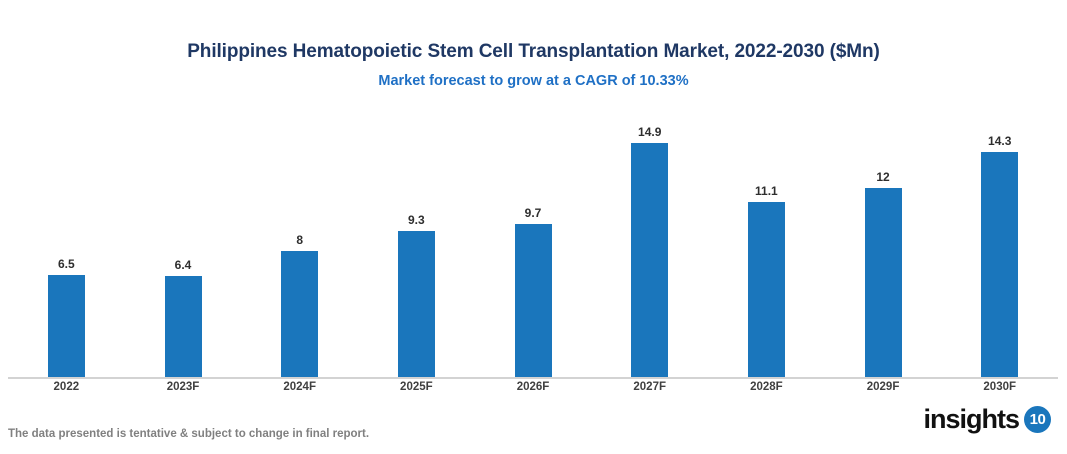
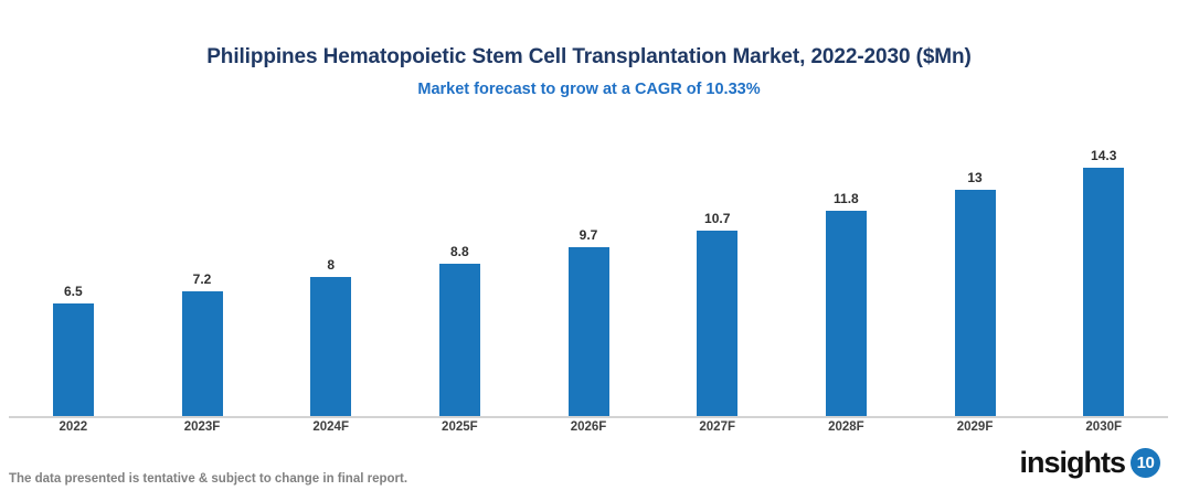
2023F: 6.4 -> 7.2
2025F: 9.3 -> 8.8
2027F: 14.9 -> 10.7
2028F: 11.1 -> 11.8
2029F: 12 -> 13
